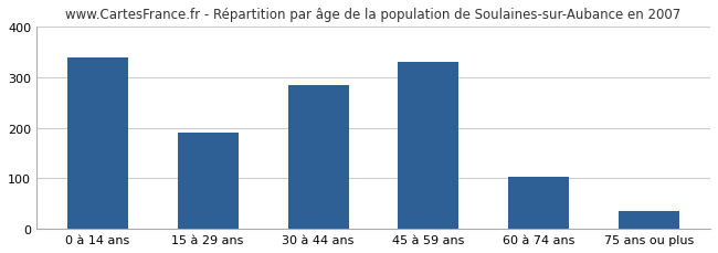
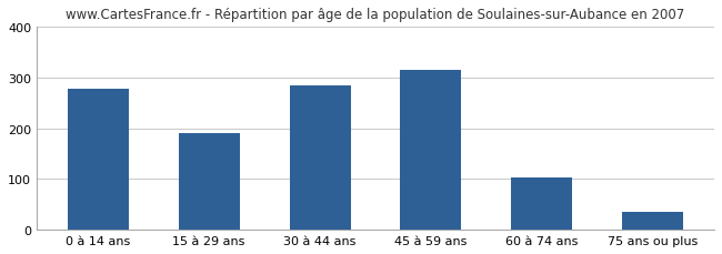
0 à 14 ans: 340 -> 278
45 à 59 ans: 330 -> 315
